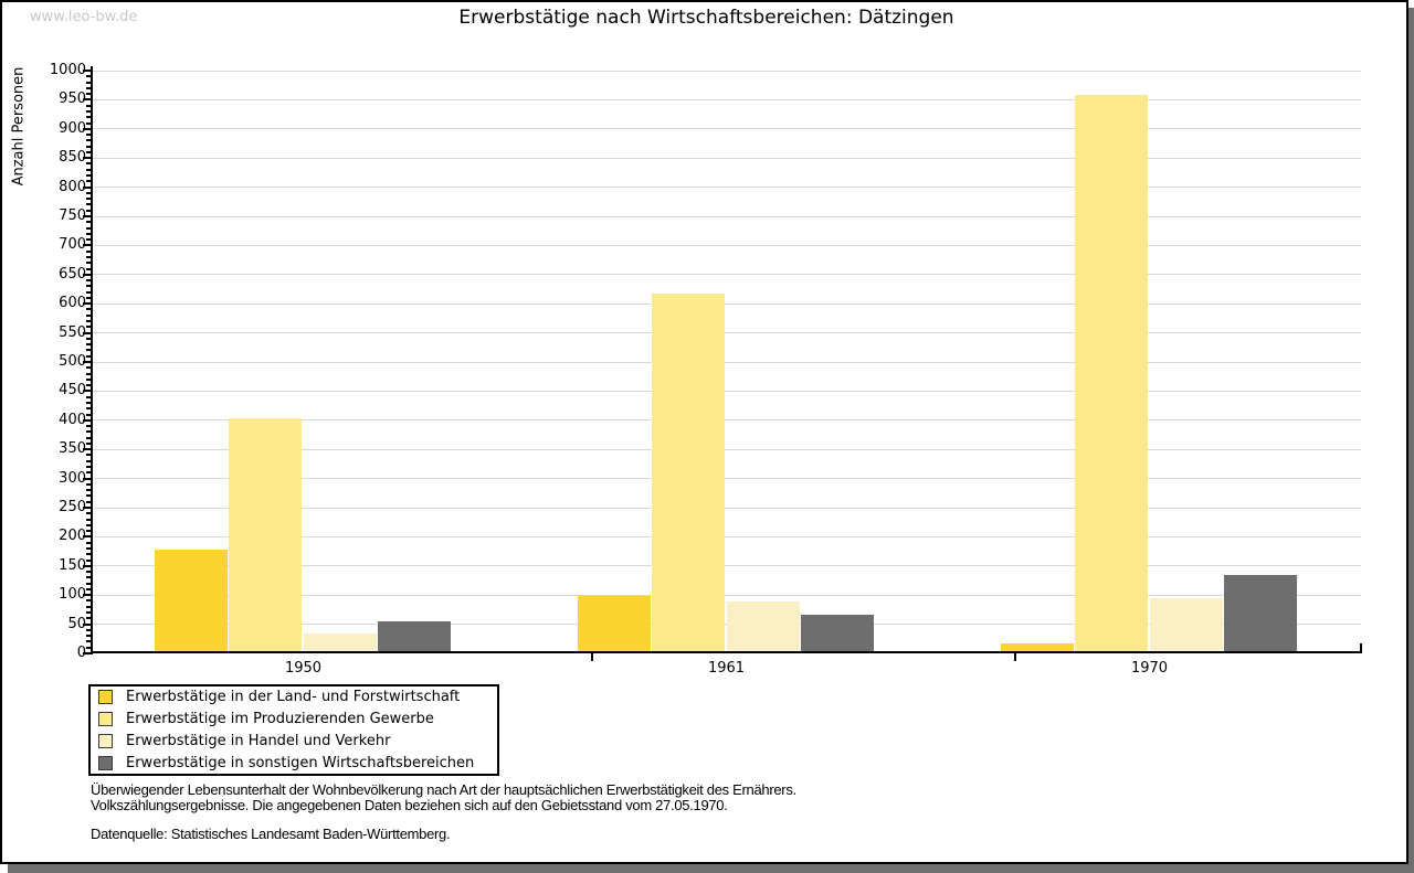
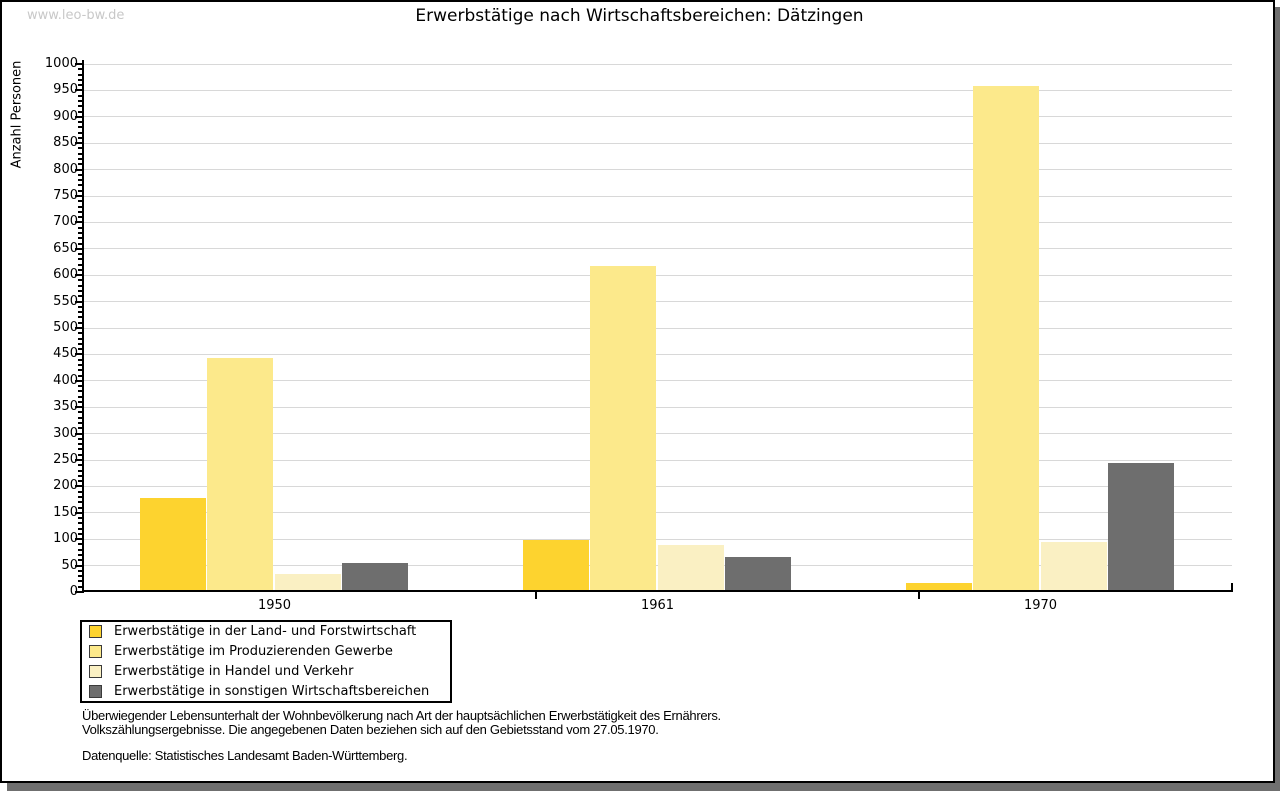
Erwerbstätige im Produzierenden Gewerbe/1950: 400 -> 440
Erwerbstätige in sonstigen Wirtschaftsbereichen/1970: 130 -> 240
